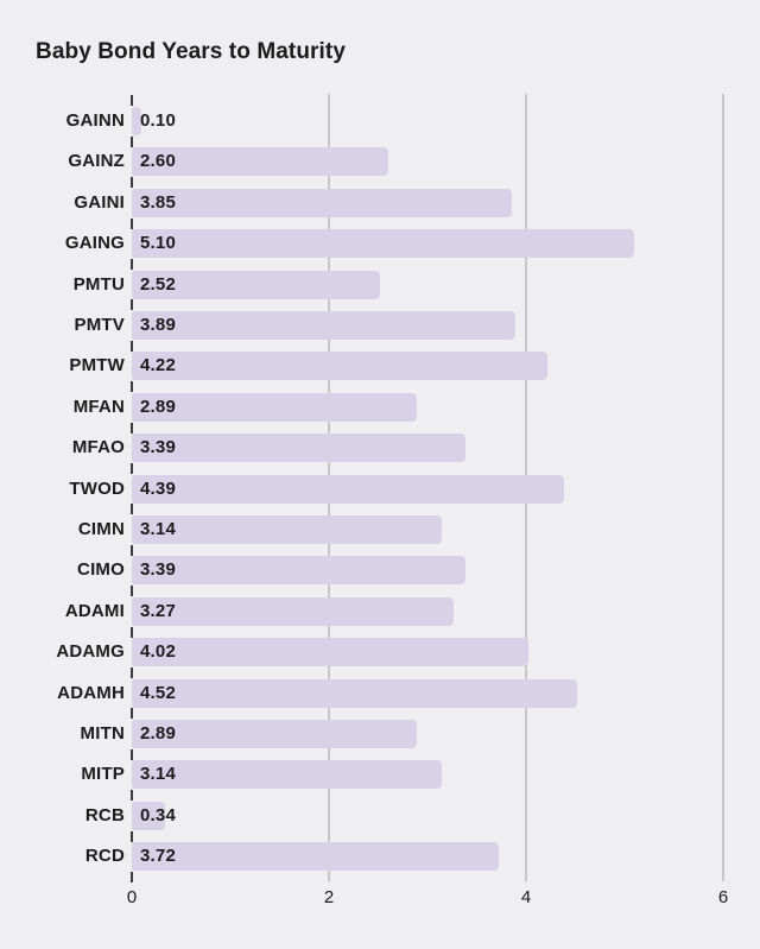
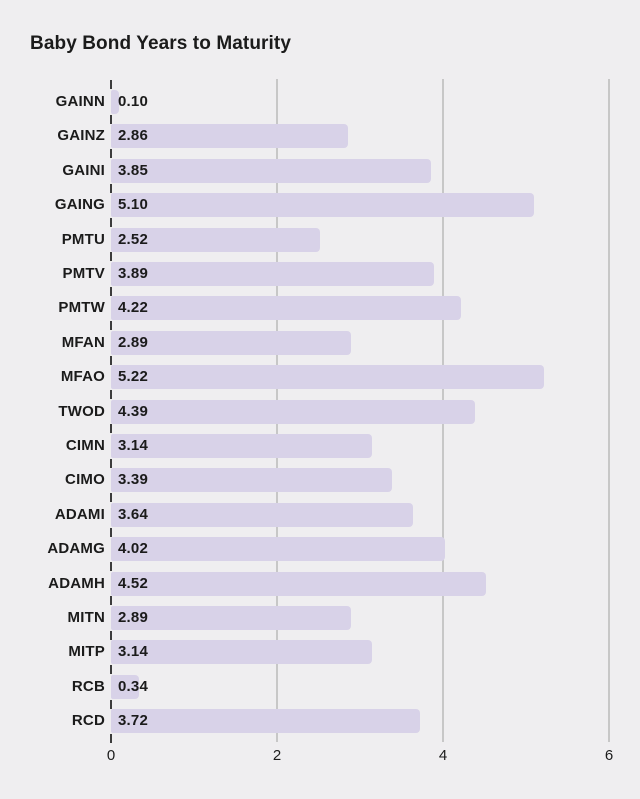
GAINZ: 2.60 -> 2.86
MFAO: 3.39 -> 5.22
ADAMI: 3.27 -> 3.64
